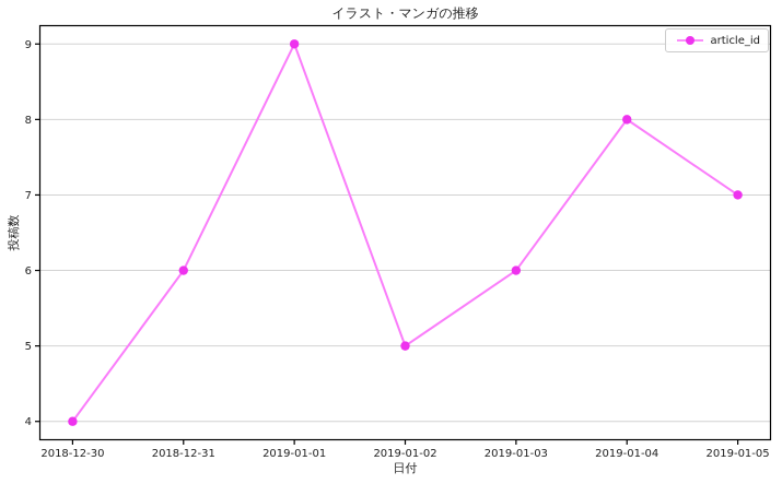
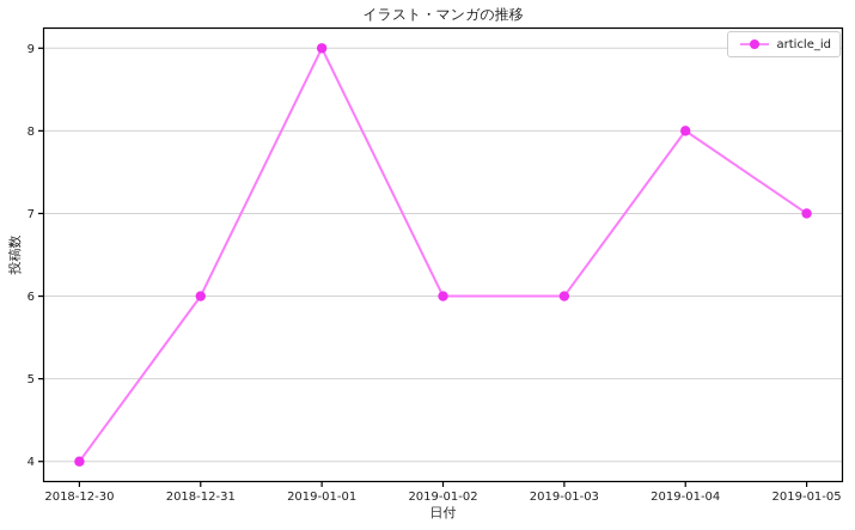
2019-01-02: 5 -> 6
